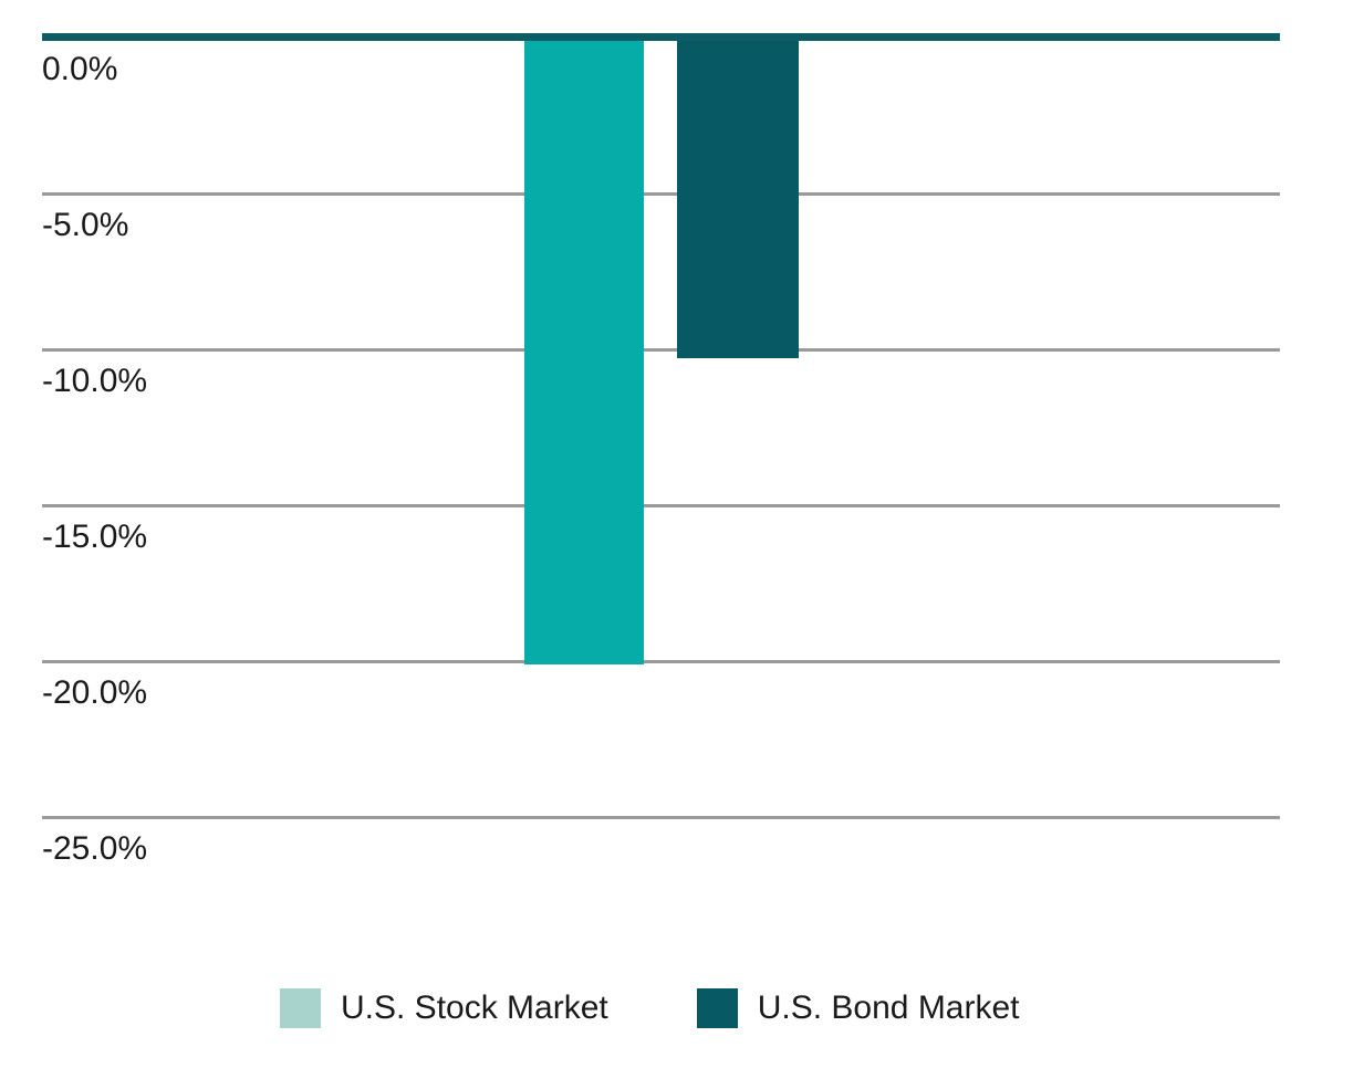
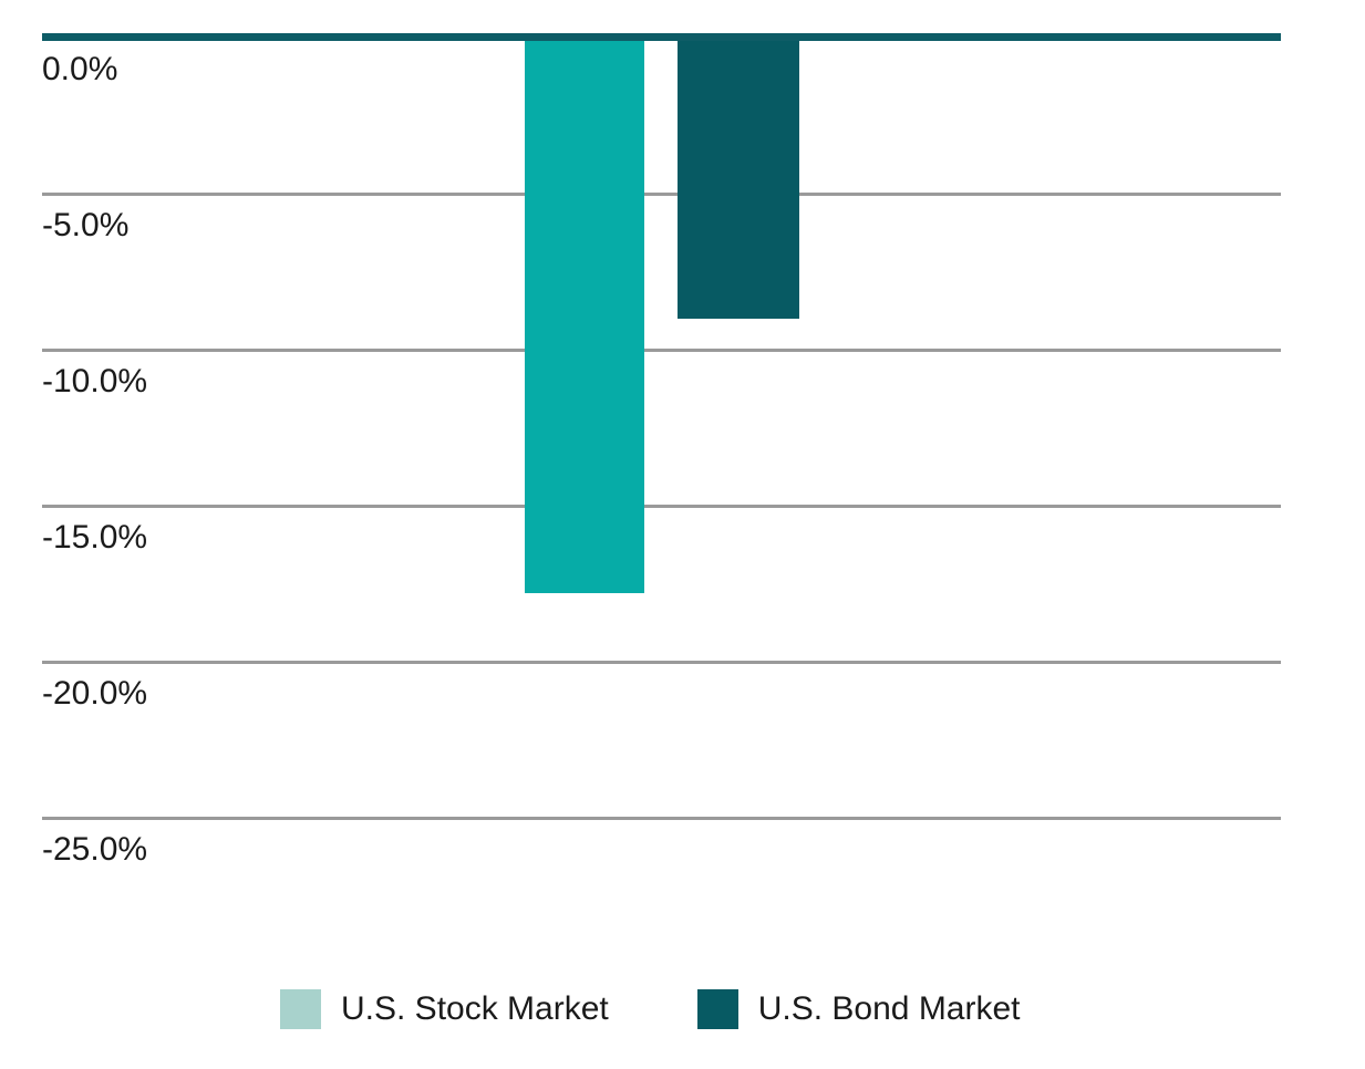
U.S. Stock Market: -20.1% -> -17.8%
U.S. Bond Market: -10.3% -> -9.0%
